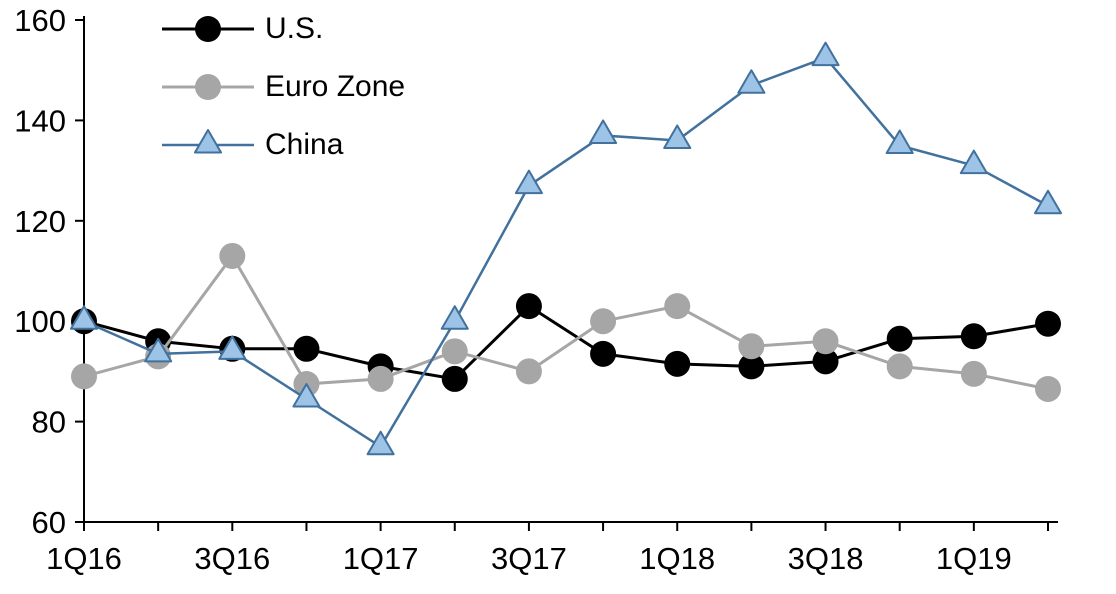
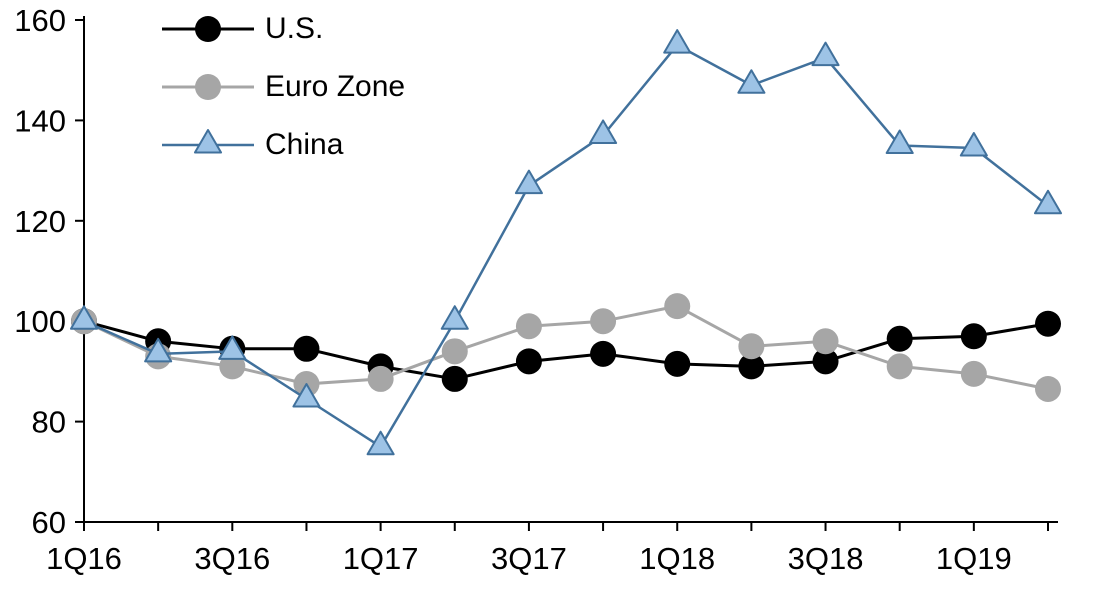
Euro Zone/1Q16: 89 -> 100
Euro Zone/3Q16: 113 -> 91
U.S./3Q17: 103 -> 92
Euro Zone/3Q17: 90 -> 99
China/1Q18: 136 -> 155
China/1Q19: 131 -> 134
